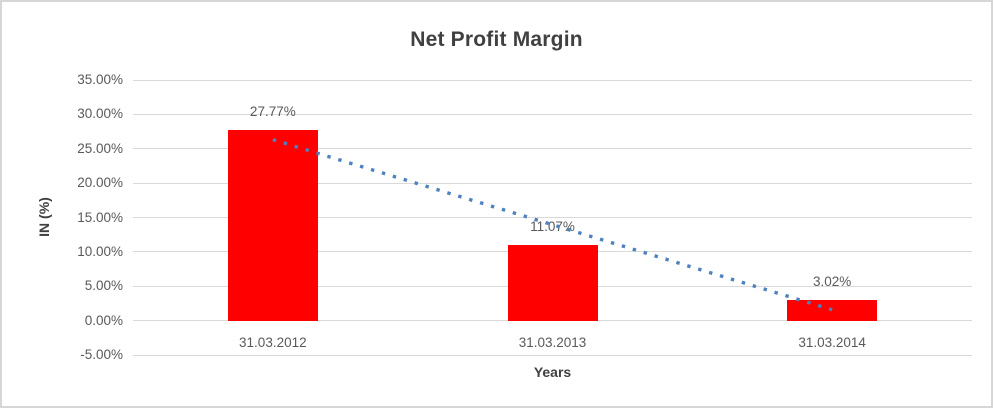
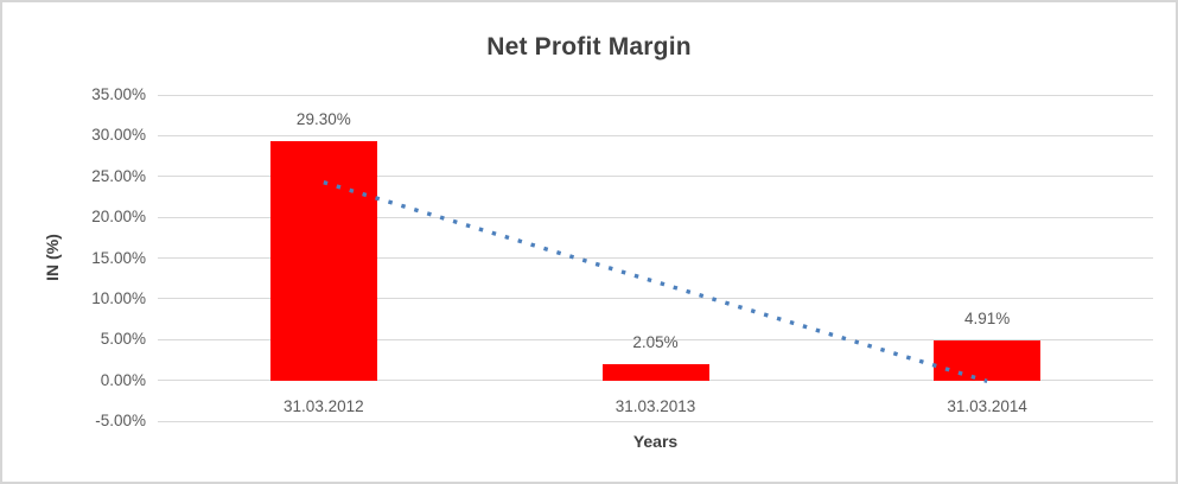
31.03.2012: 27.77% -> 29.30%
31.03.2013: 11.07% -> 2.05%
31.03.2014: 3.02% -> 4.91%
